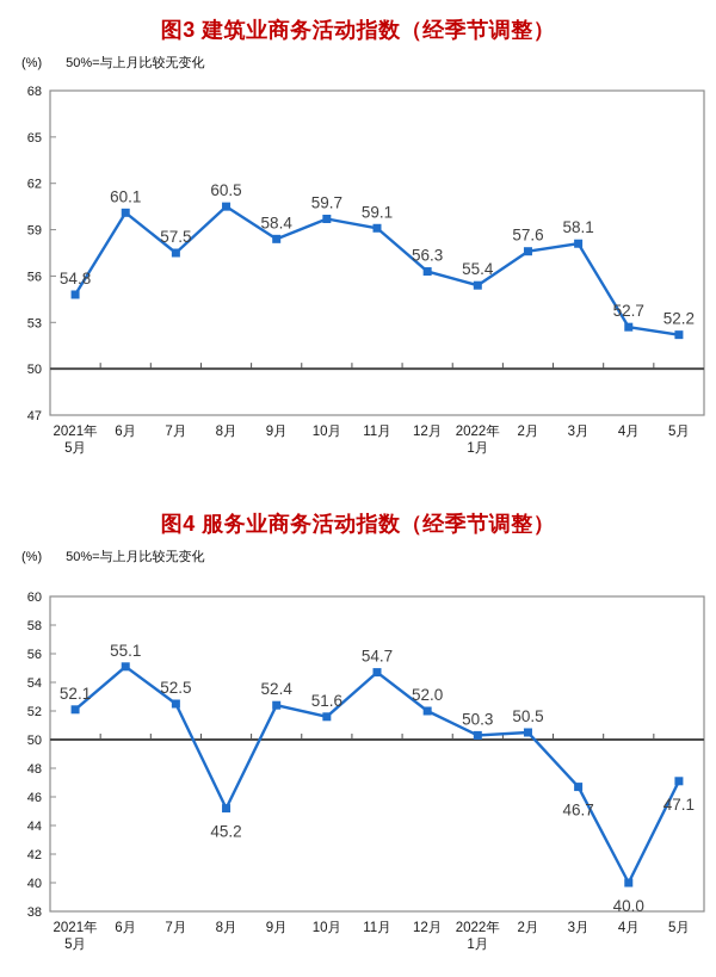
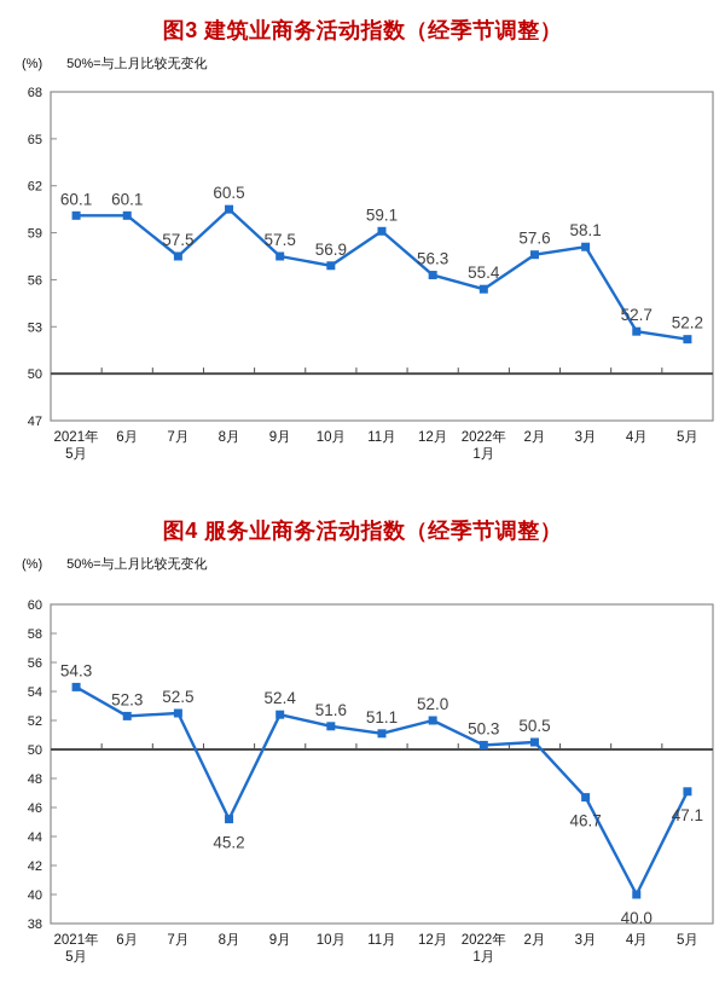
图3 建筑业商务活动指数（经季节调整）/2021年 5月: 54.8 -> 60.1
图3 建筑业商务活动指数（经季节调整）/9月: 58.4 -> 57.5
图3 建筑业商务活动指数（经季节调整）/10月: 59.7 -> 56.9
图4 服务业商务活动指数（经季节调整）/2021年 5月: 52.1 -> 54.3
图4 服务业商务活动指数（经季节调整）/6月: 55.1 -> 52.3
图4 服务业商务活动指数（经季节调整）/11月: 54.7 -> 51.1
